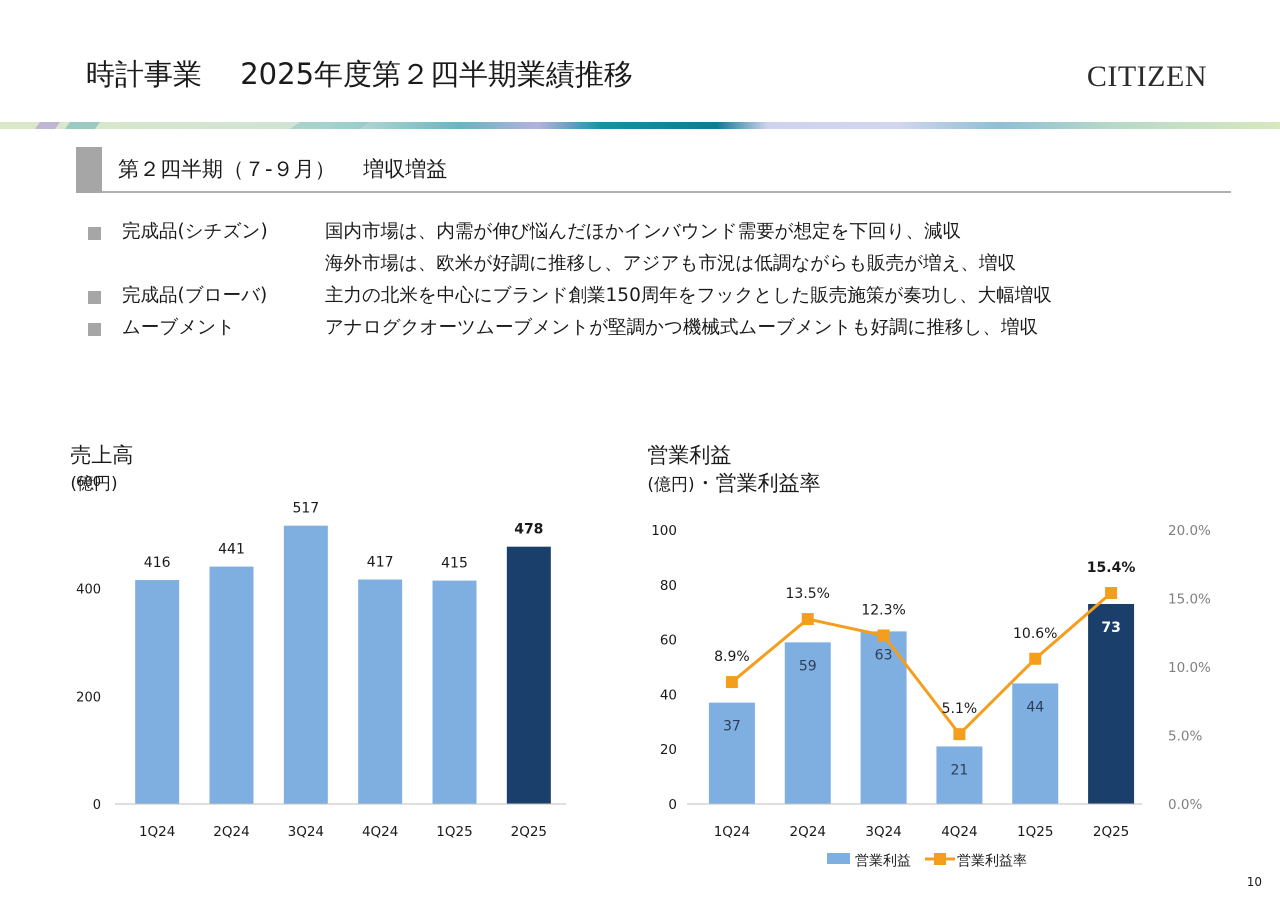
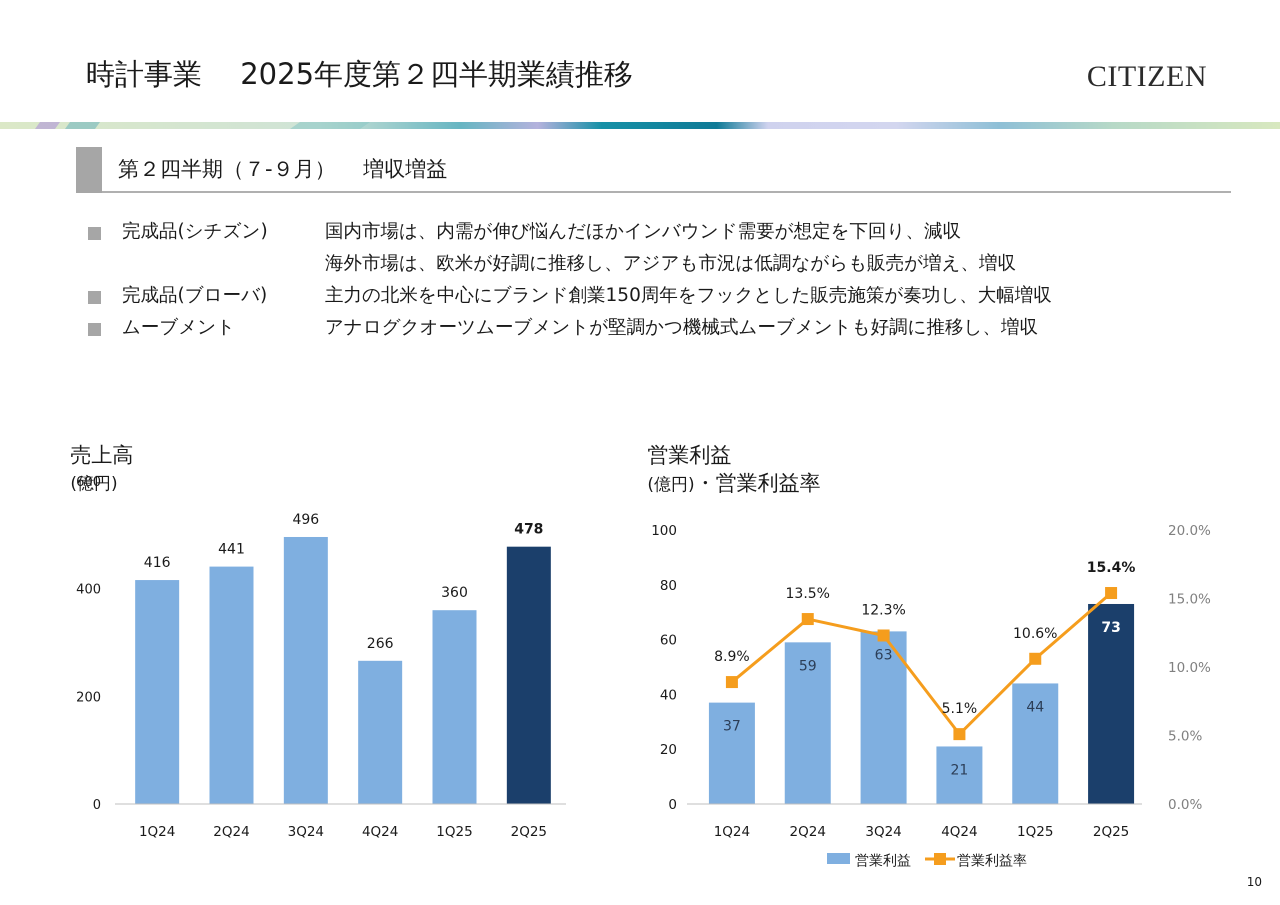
売上高/3Q24: 517 -> 496
売上高/4Q24: 417 -> 266
売上高/1Q25: 415 -> 360
